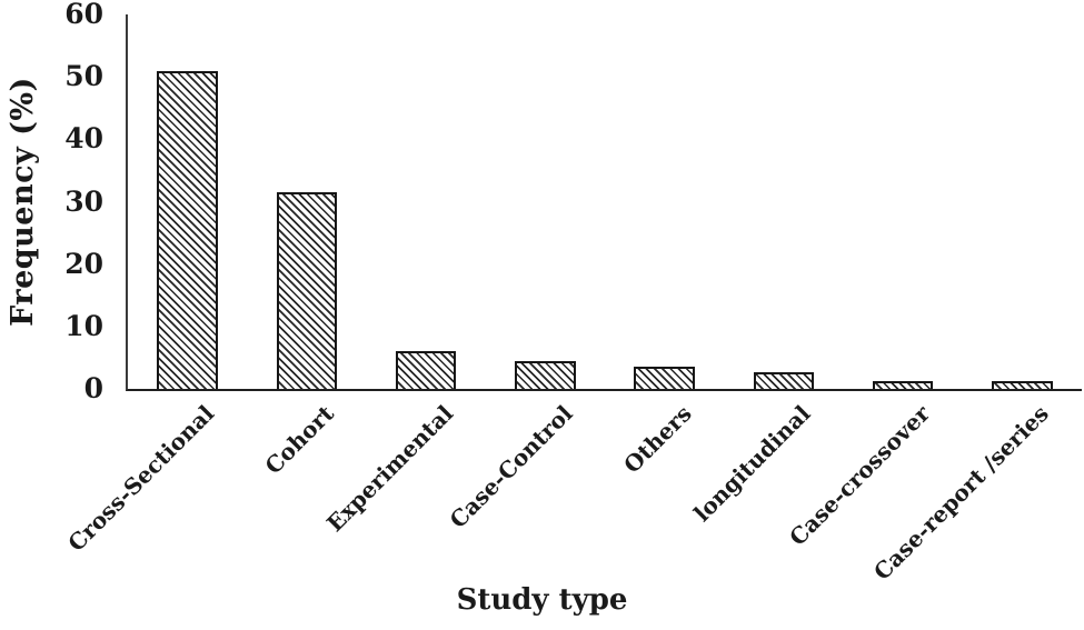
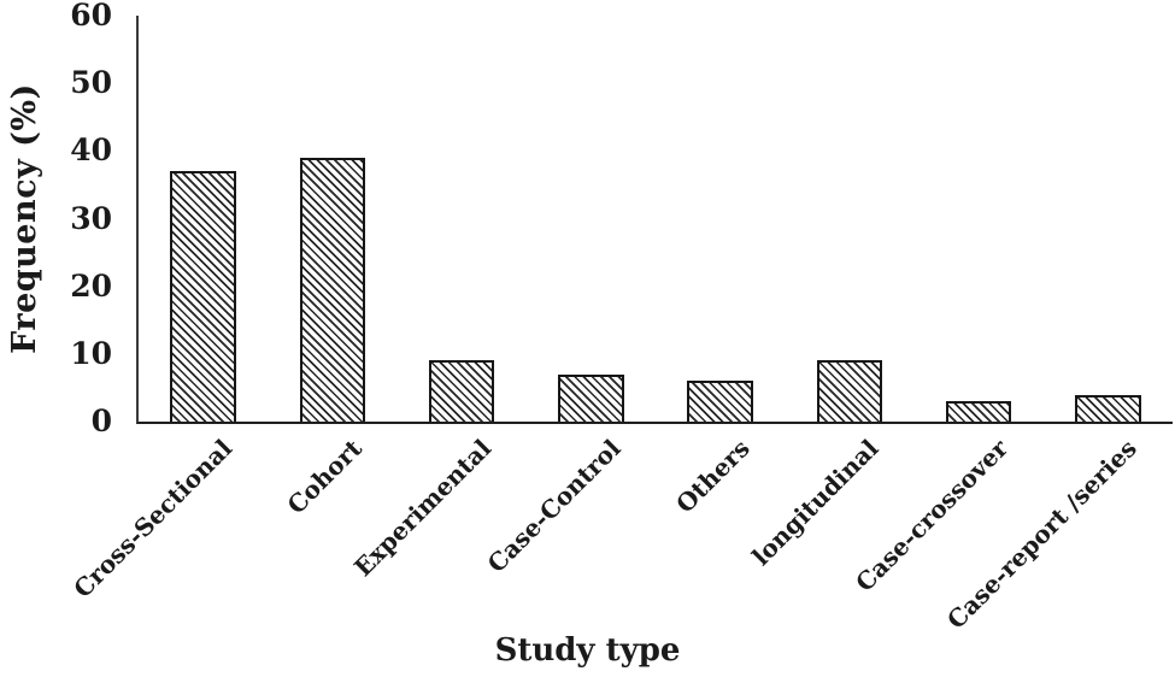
Cross-Sectional: 51 -> 37
Cohort: 32 -> 39
Experimental: 6 -> 9
Case-Control: 4 -> 7
Others: 4 -> 6
longitudinal: 3 -> 9
Case-crossover: 1 -> 3
Case-report /series: 1 -> 4
